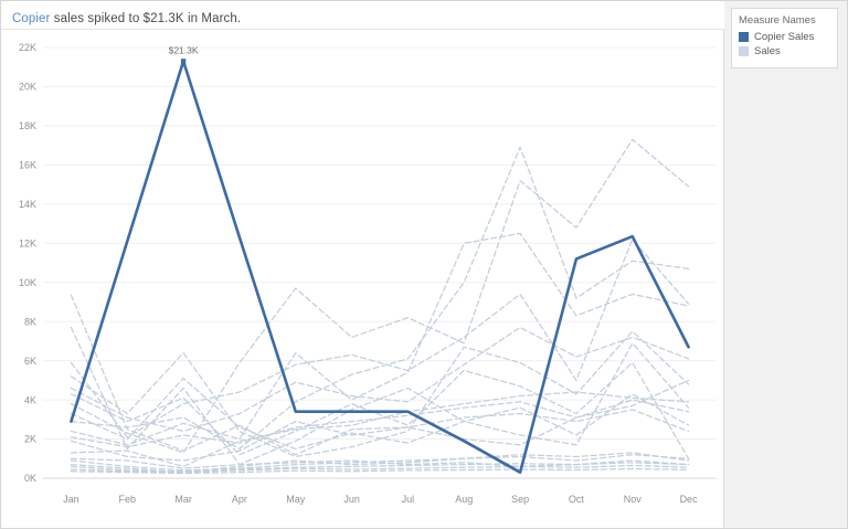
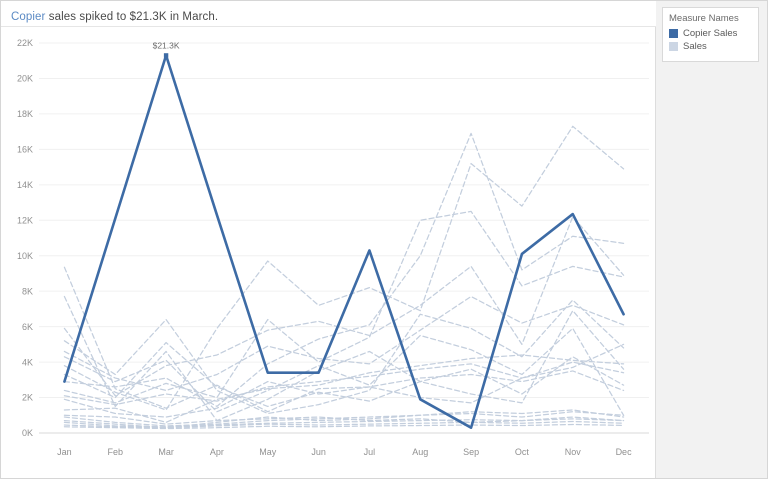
Copier Sales/Jul: 3.4K -> 10.3K
Copier Sales/Oct: 11.2K -> 10.1K
